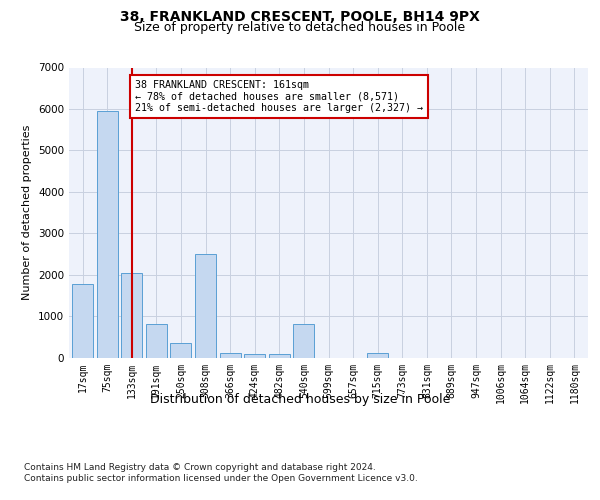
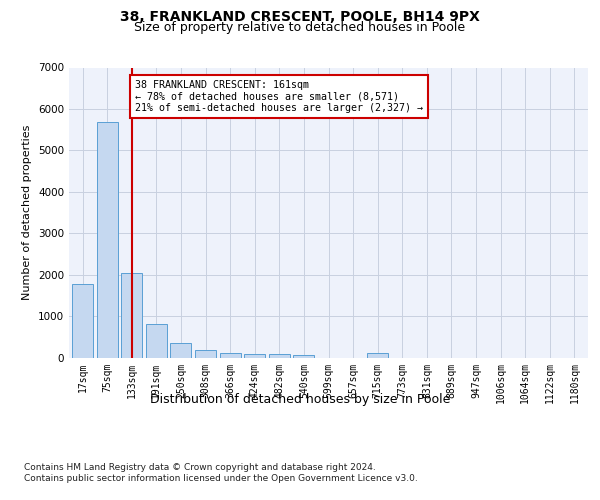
75sqm: 5950 -> 5680
308sqm: 2500 -> 180
540sqm: 800 -> 60
